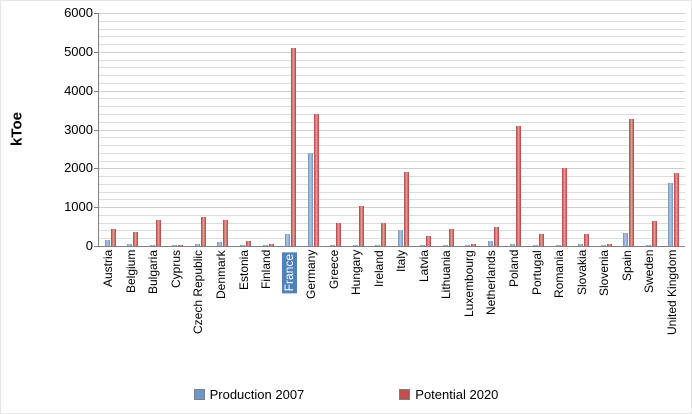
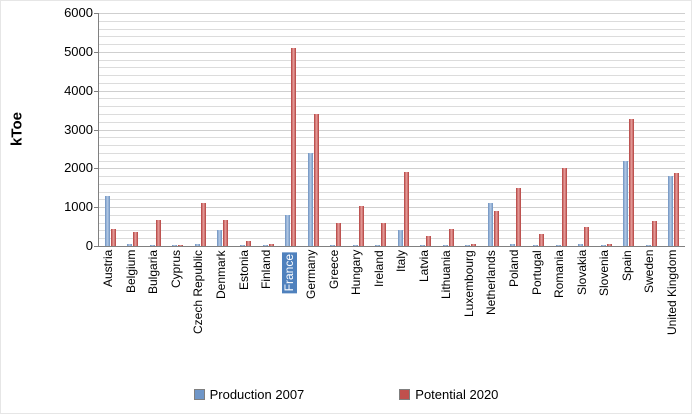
Production 2007/Austria: 200 -> 1300
Potential 2020/Czech Republic: 700 -> 1100
Production 2007/Denmark: 100 -> 400
Production 2007/France: 300 -> 800
Production 2007/Netherlands: 100 -> 1100
Potential 2020/Netherlands: 500 -> 900
Potential 2020/Poland: 3100 -> 1500
Potential 2020/Slovakia: 300 -> 500
Production 2007/Spain: 300 -> 2200
Production 2007/United Kingdom: 1600 -> 1800
